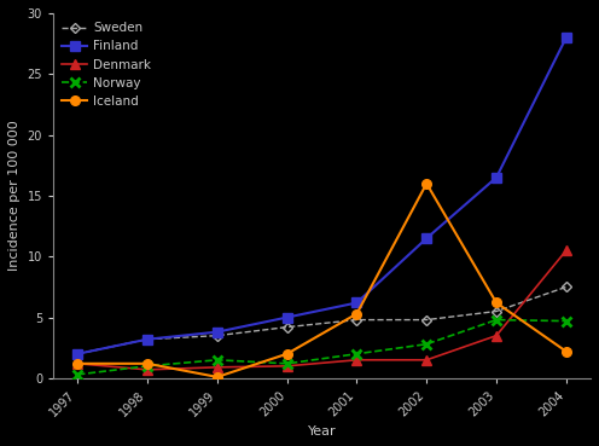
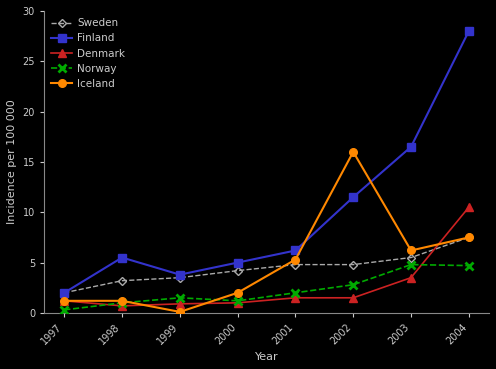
Finland/1998: 3.2 -> 5.5
Iceland/2004: 2.2 -> 7.5
